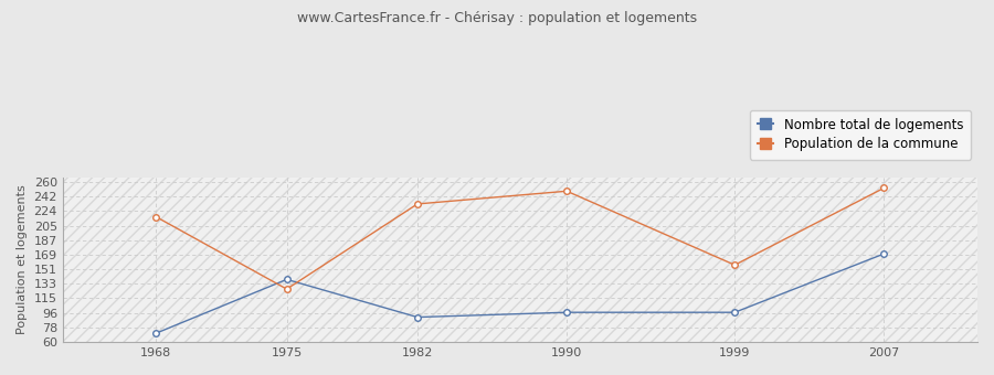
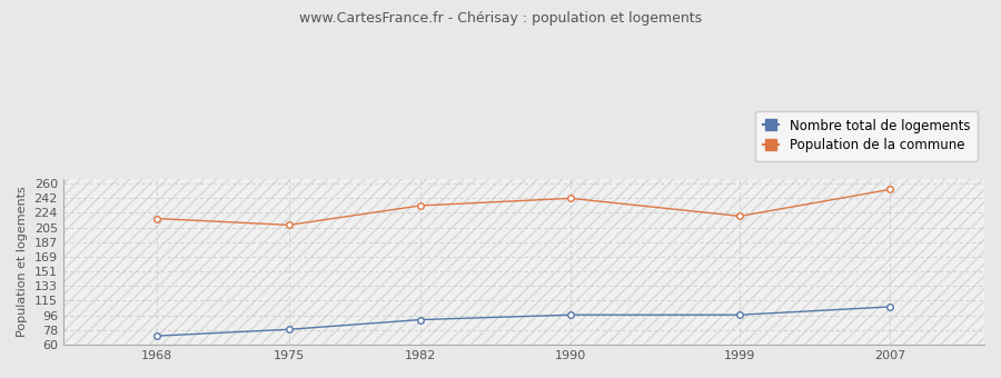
Nombre total de logements/1975: 138 -> 79
Population de la commune/1975: 126 -> 208
Population de la commune/1990: 248 -> 241
Population de la commune/1999: 156 -> 219
Nombre total de logements/2007: 170 -> 107
